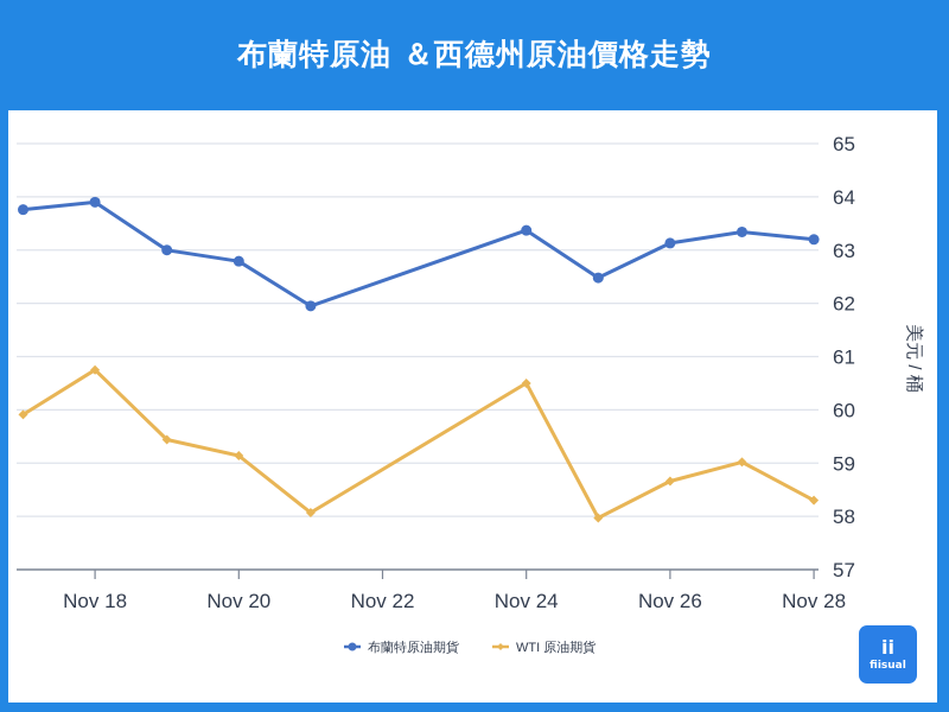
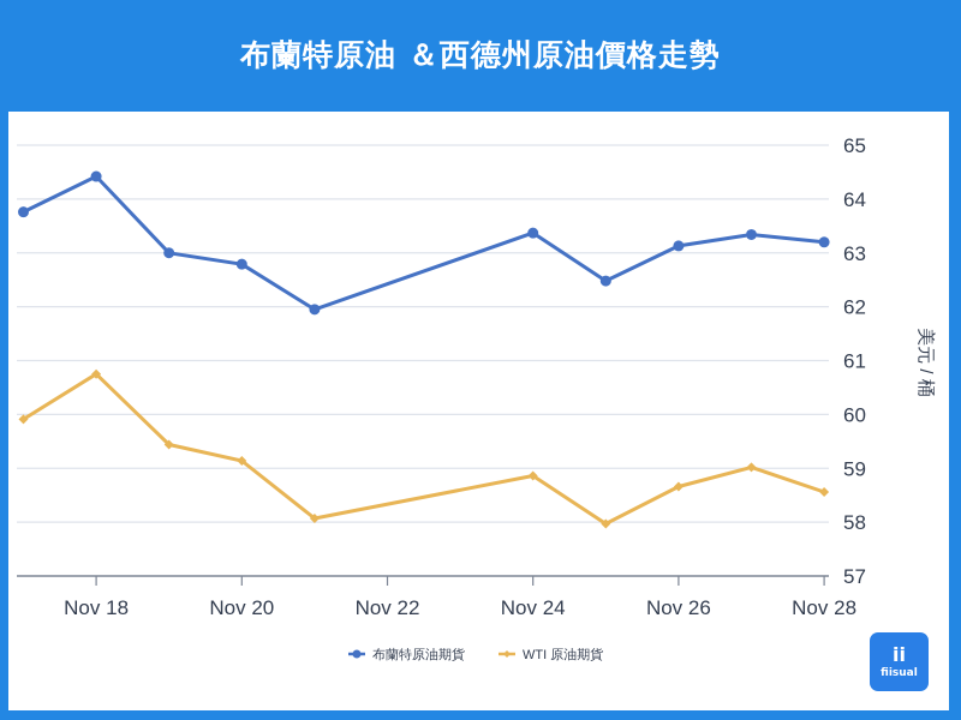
布蘭特原油期貨/Nov 18: 63.9 -> 64.4
WTI 原油期貨/Nov 24: 60.5 -> 58.9
WTI 原油期貨/Nov 28: 58.3 -> 58.6
